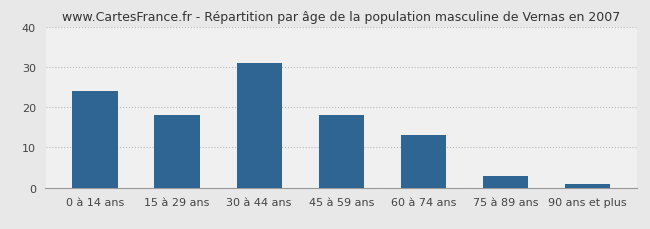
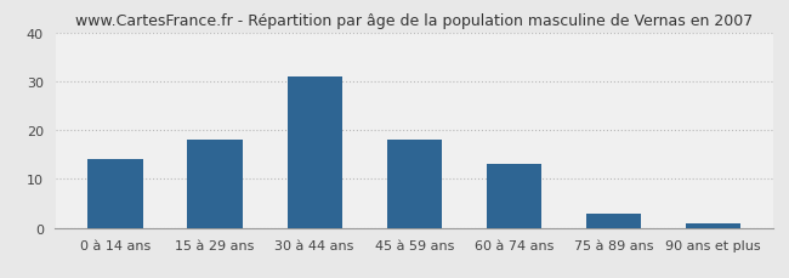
0 à 14 ans: 24 -> 14
